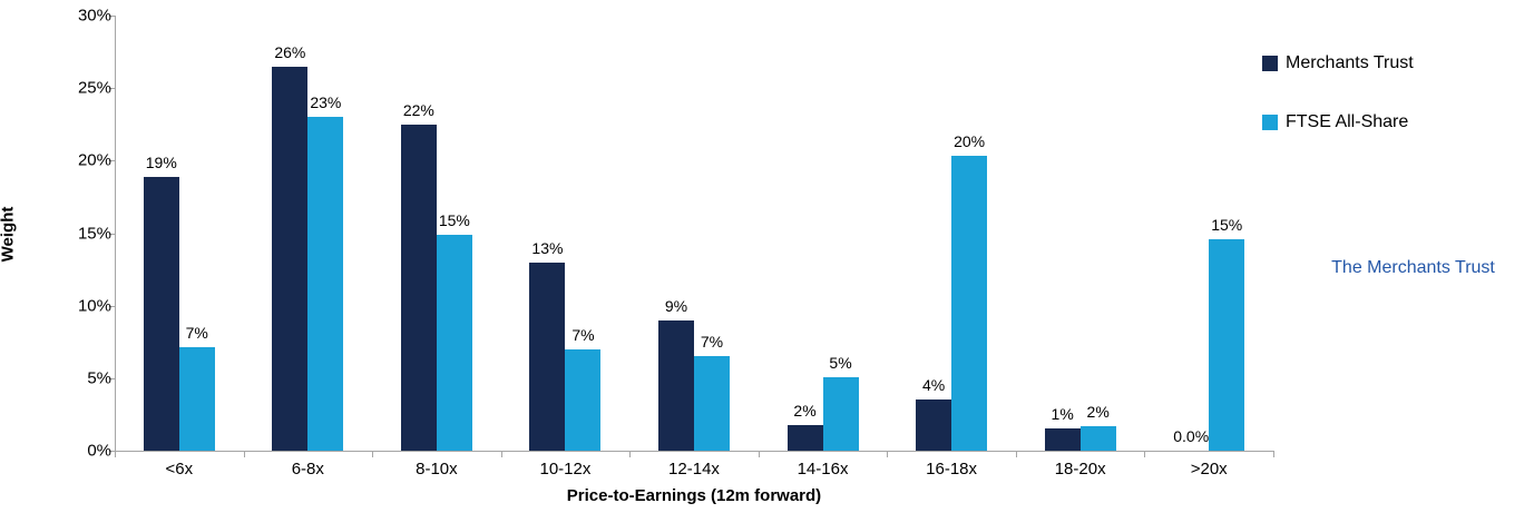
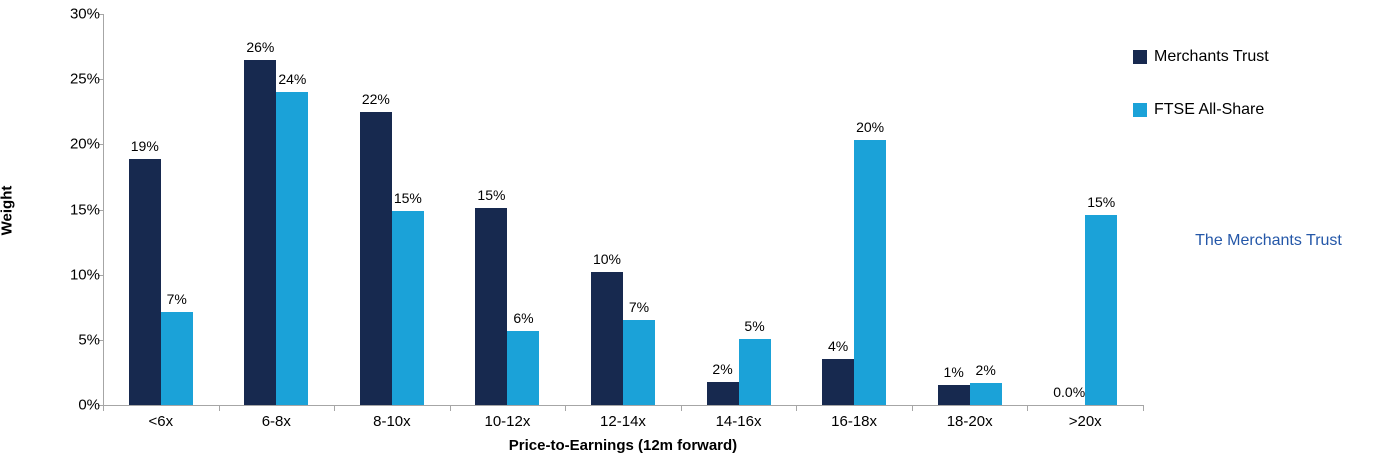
FTSE All-Share/6-8x: 23% -> 24%
Merchants Trust/10-12x: 13% -> 15%
FTSE All-Share/10-12x: 7% -> 6%
Merchants Trust/12-14x: 9% -> 10%
